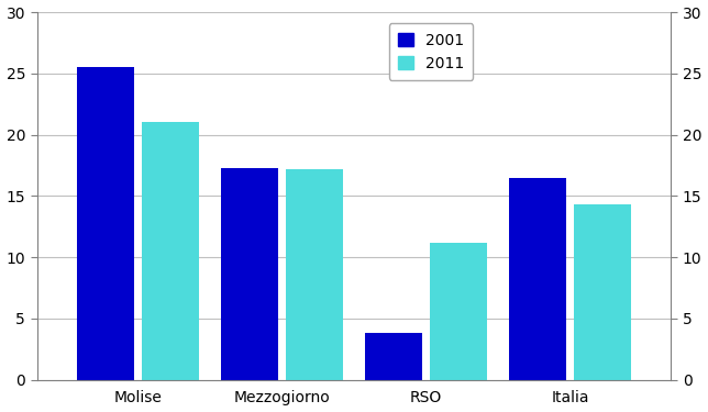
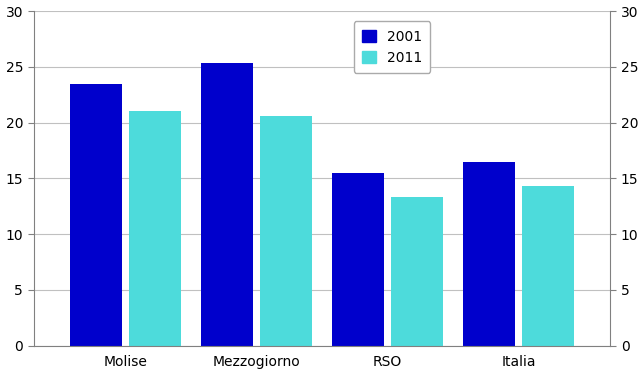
2001/Molise: 25.5 -> 23.5
2001/Mezzogiorno: 17.3 -> 25.3
2011/Mezzogiorno: 17.2 -> 20.6
2001/RSO: 3.8 -> 15.5
2011/RSO: 11.2 -> 13.3
